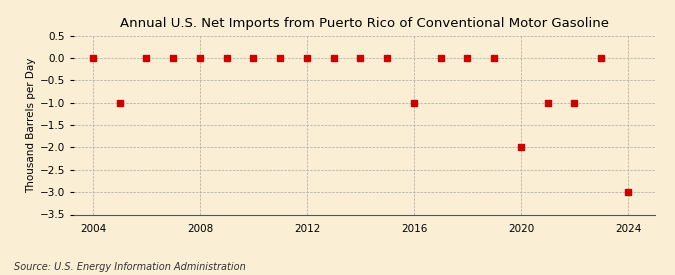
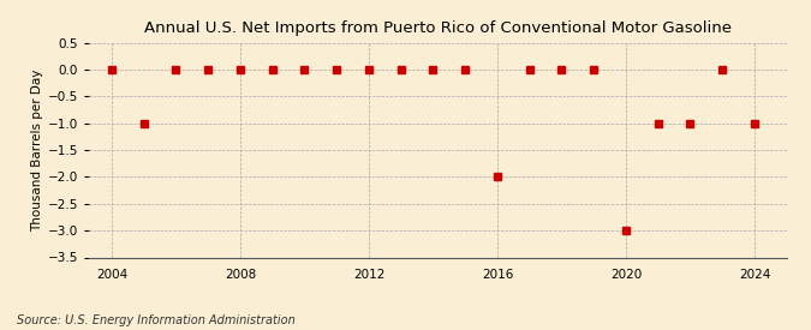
2016: -1 -> -2
2020: -2 -> -3
2024: -3 -> -1
